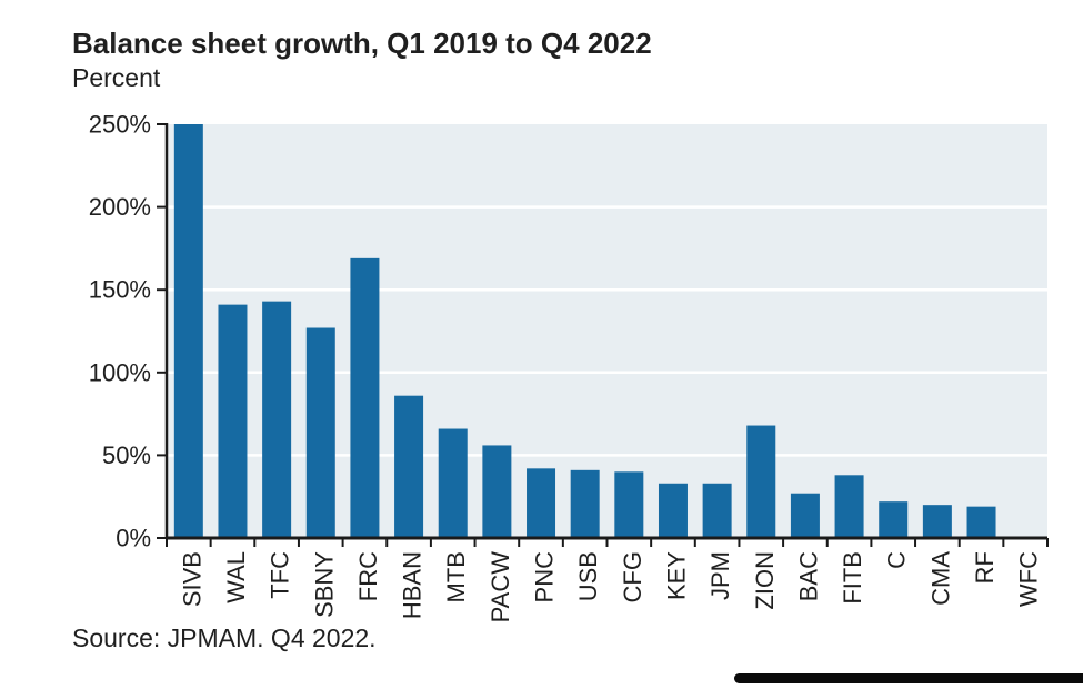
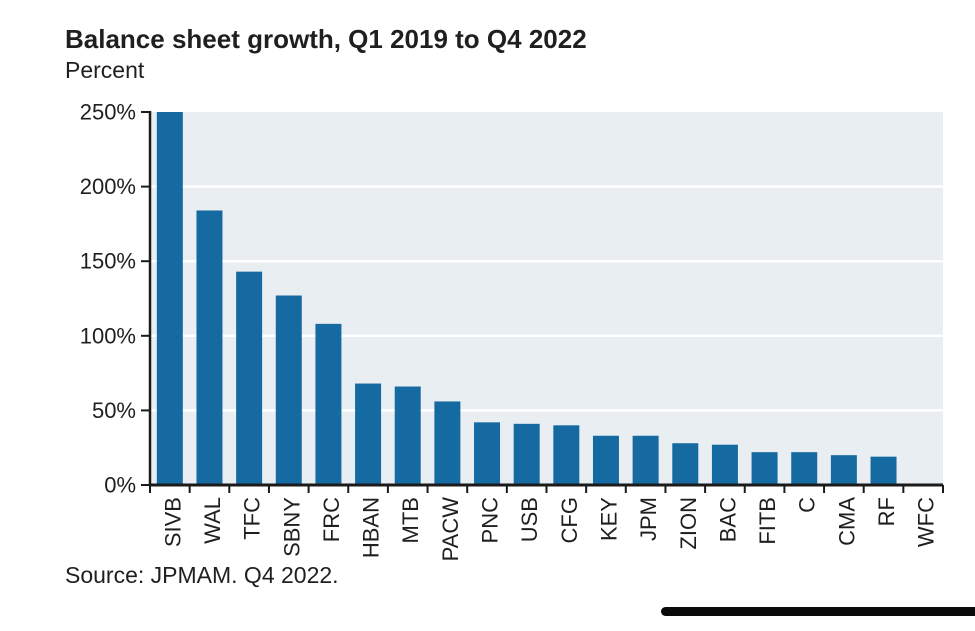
WAL: 141% -> 184%
FRC: 169% -> 108%
HBAN: 86% -> 68%
ZION: 68% -> 28%
FITB: 38% -> 22%
